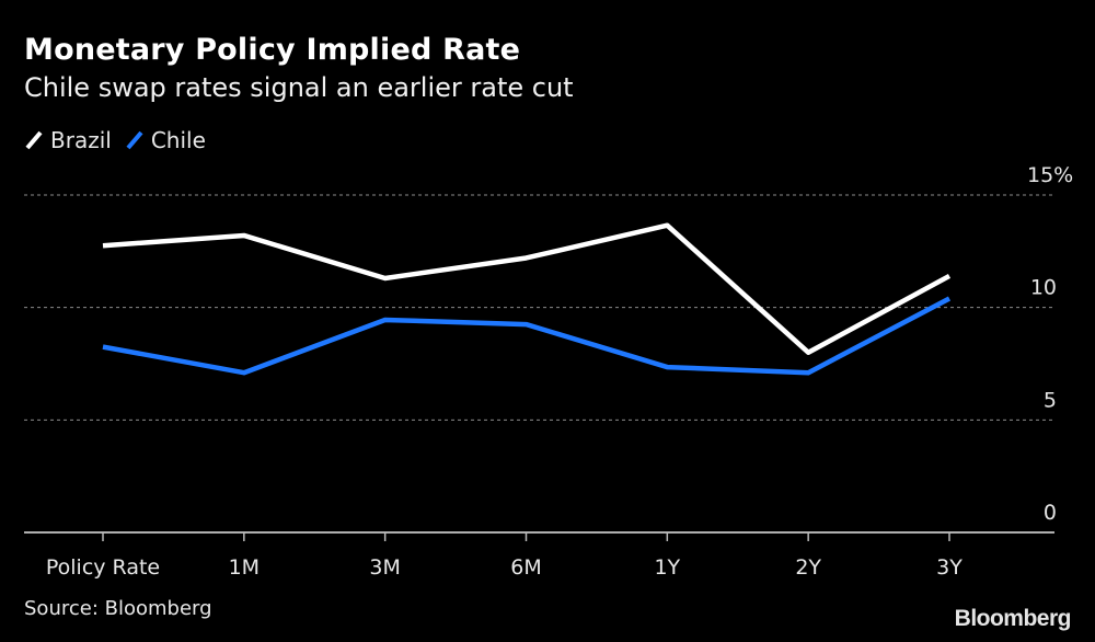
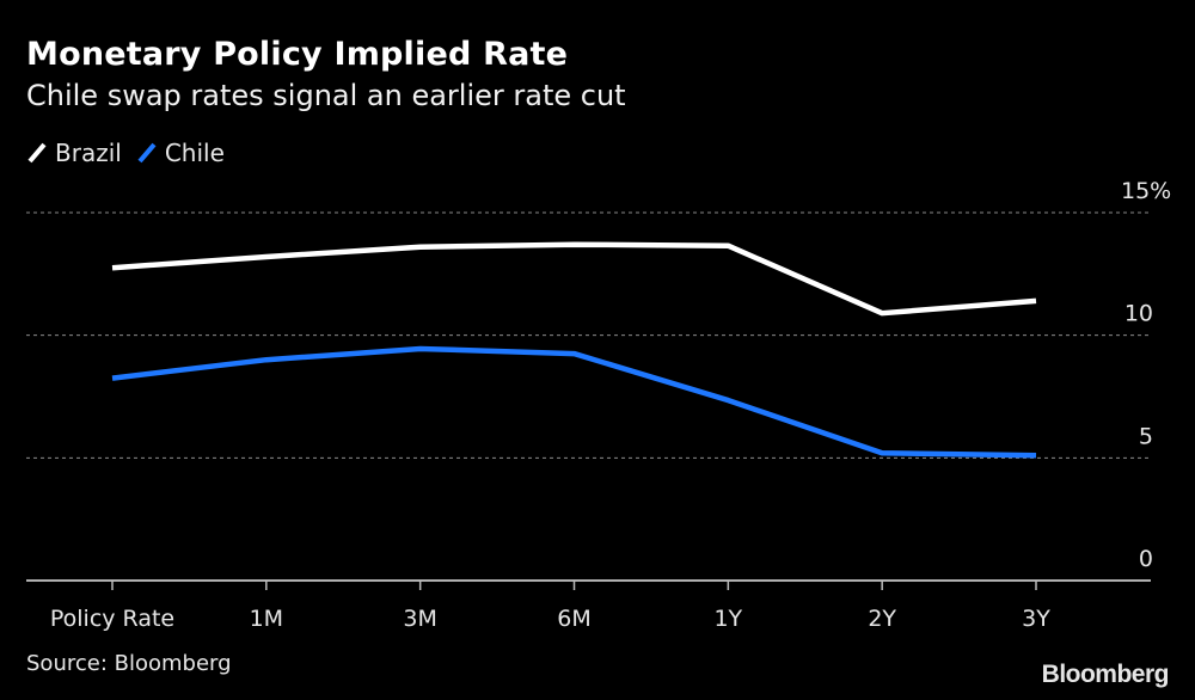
Chile/1M: 7.1 -> 9.0
Brazil/3M: 11.3 -> 13.6
Brazil/6M: 12.2 -> 13.7
Brazil/2Y: 8.0 -> 10.9
Chile/2Y: 7.1 -> 5.2
Chile/3Y: 10.4 -> 5.1
